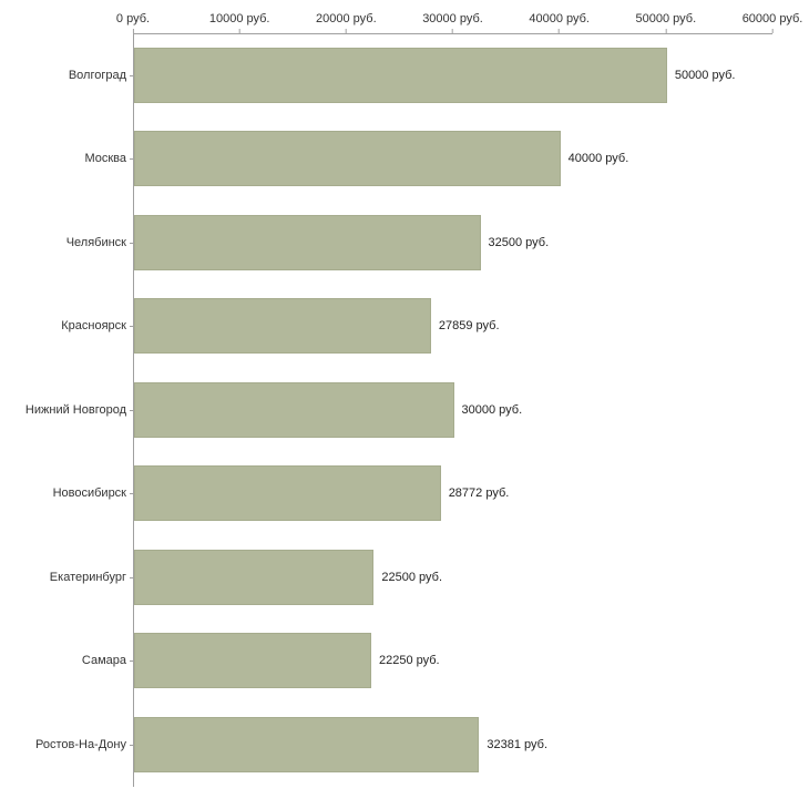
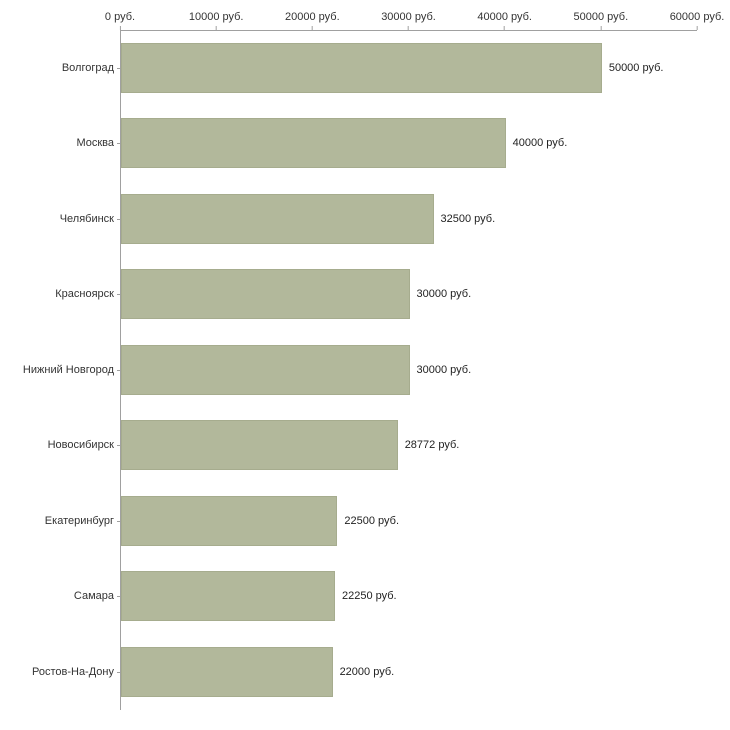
Красноярск: 27859 -> 30000
Ростов-На-Дону: 32381 -> 22000
